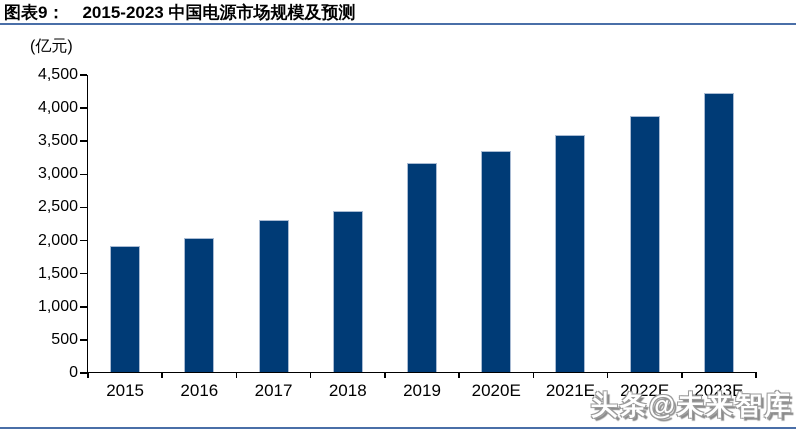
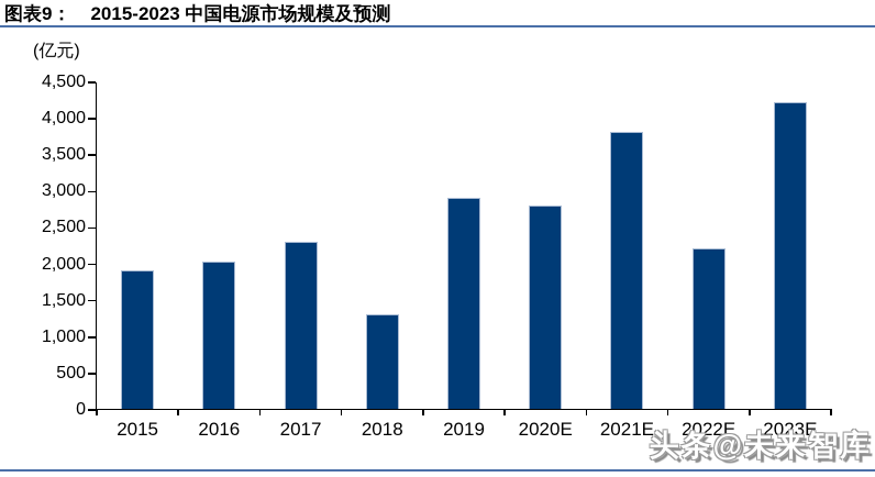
2018: 2400 -> 1300
2019: 3200 -> 2900
2020E: 3300 -> 2800
2021E: 3600 -> 3800
2022E: 3900 -> 2200
